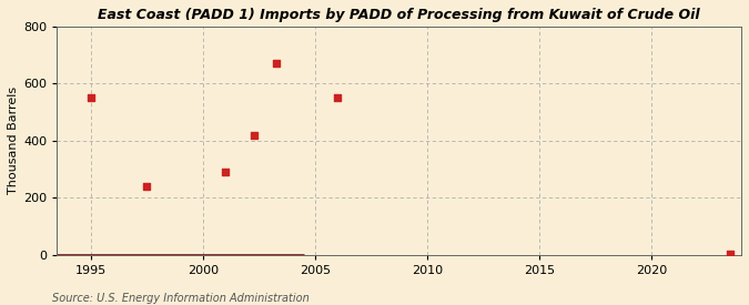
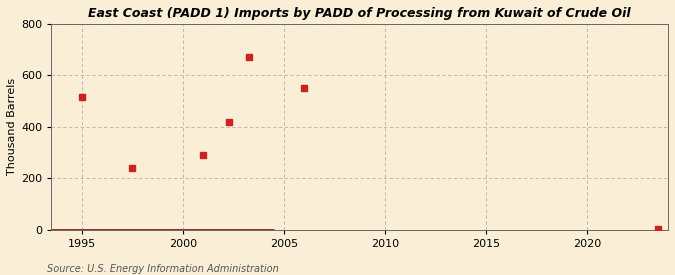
1995: 550 -> 515
